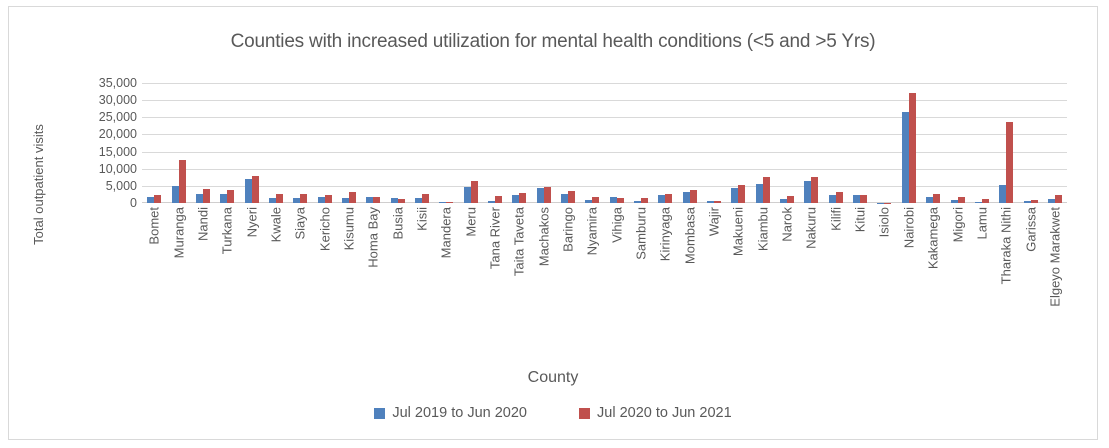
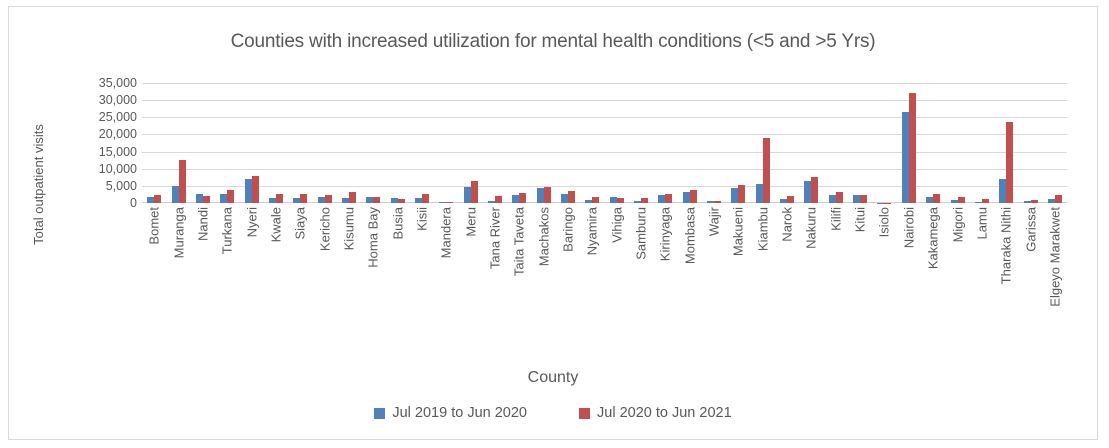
Jul 2020 to Jun 2021/Nandi: 4000 -> 2000
Jul 2020 to Jun 2021/Kiambu: 8000 -> 19000
Jul 2019 to Jun 2020/Tharaka Nithi: 5000 -> 7000
